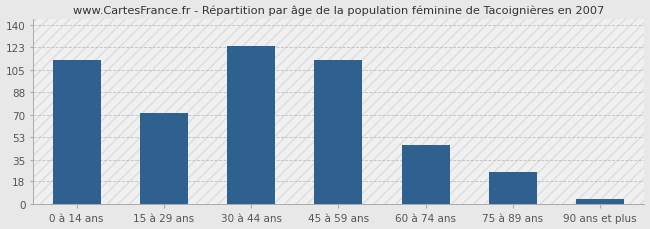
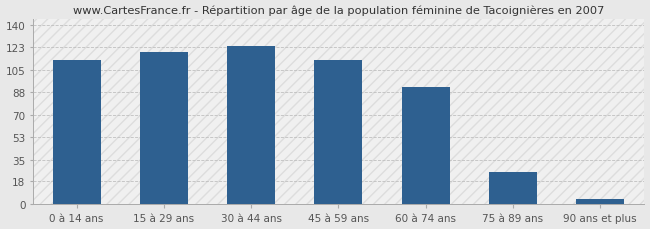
15 à 29 ans: 71 -> 119
60 à 74 ans: 46 -> 92
